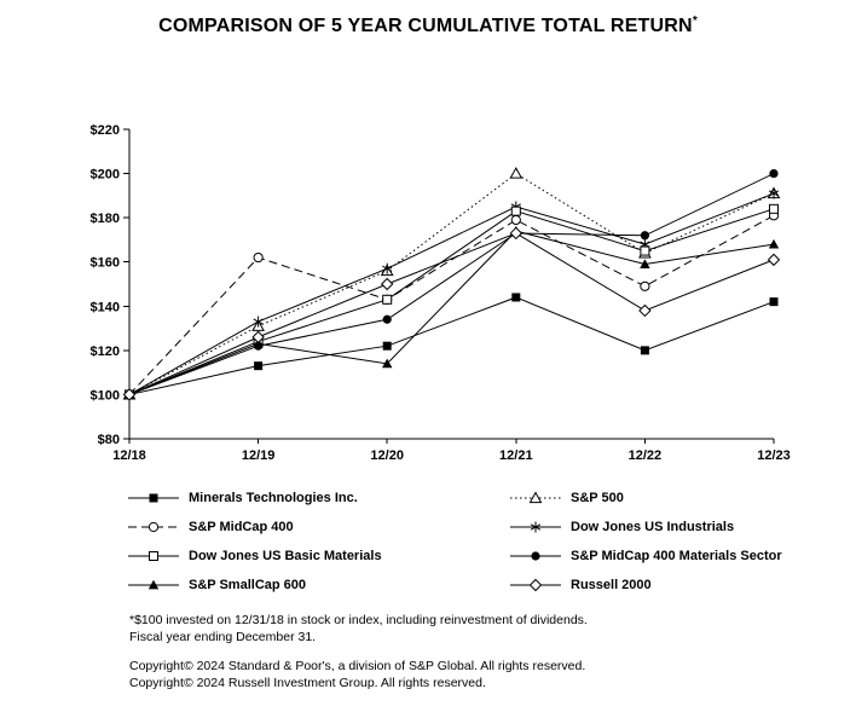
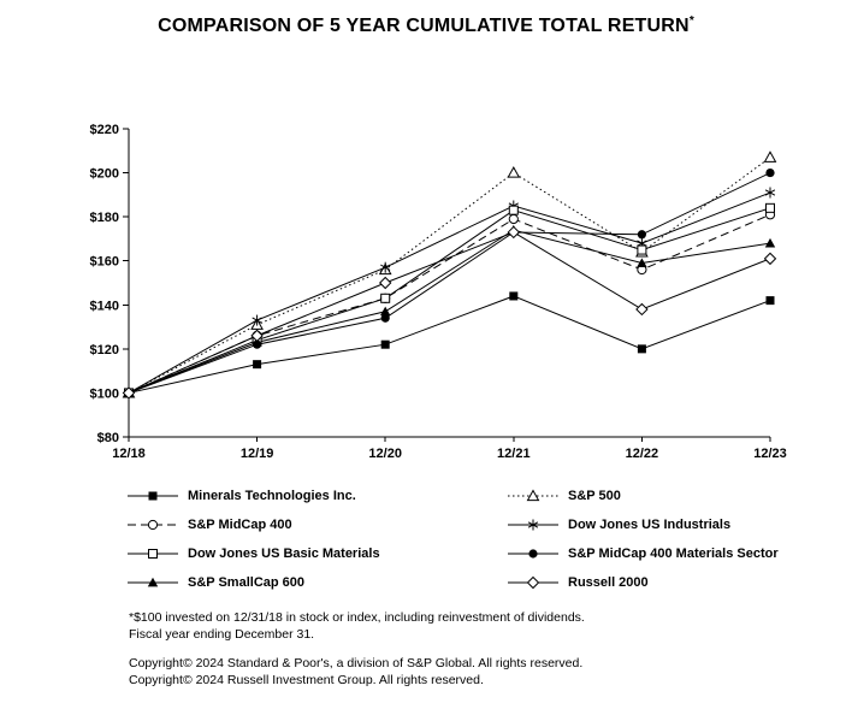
S&P MidCap 400/12/19: $162 -> $126
S&P SmallCap 600/12/20: $114 -> $137
S&P MidCap 400/12/22: $149 -> $156
S&P 500/12/23: $191 -> $207
